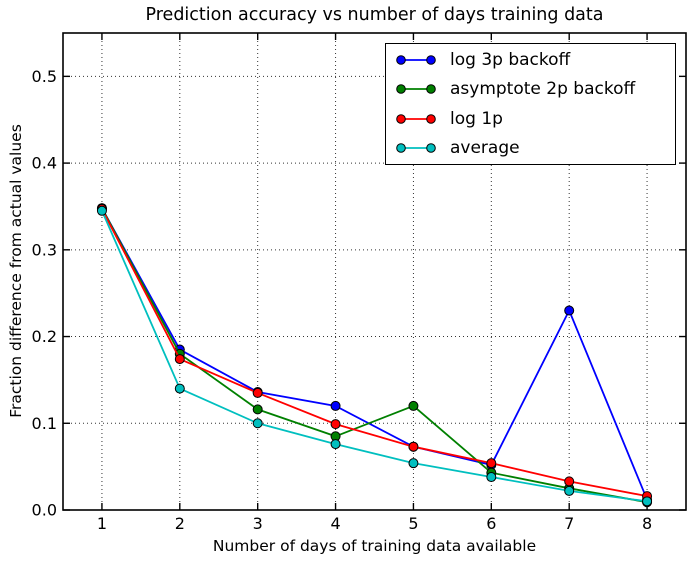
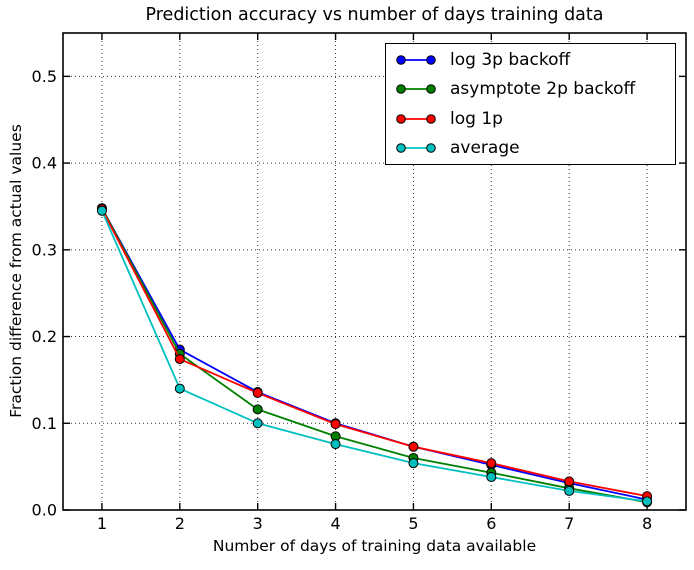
log 3p backoff/4: 0.12 -> 0.10
asymptote 2p backoff/5: 0.12 -> 0.06
log 3p backoff/7: 0.23 -> 0.03
